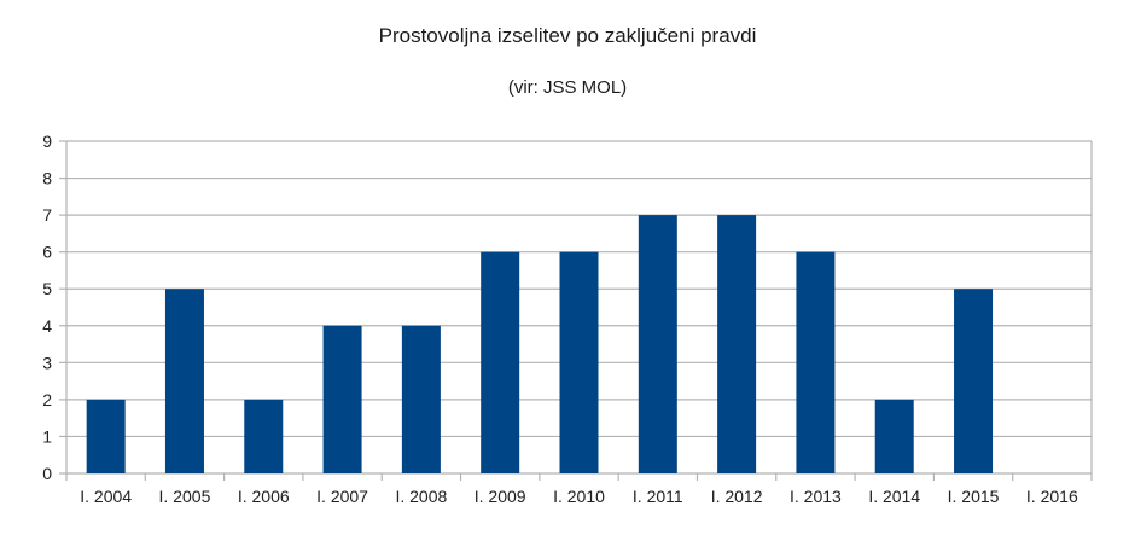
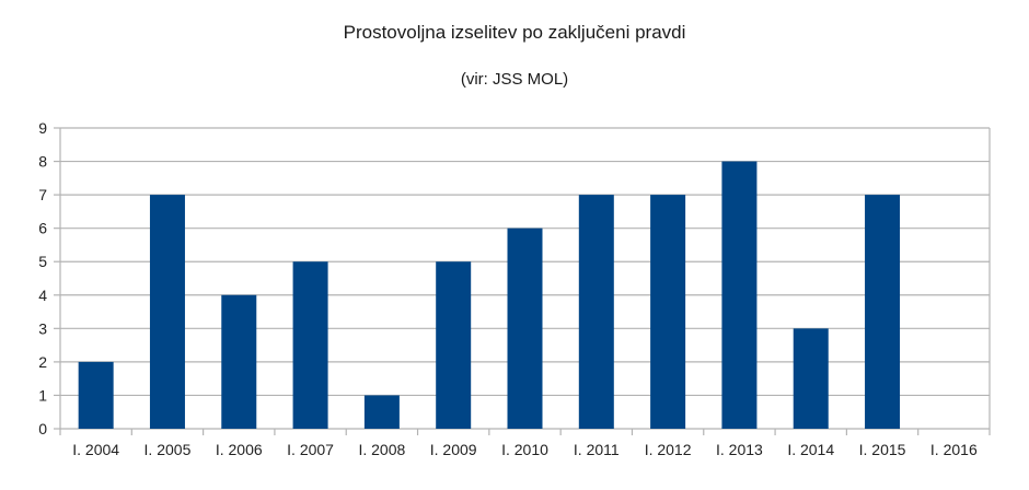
I. 2005: 5 -> 7
I. 2006: 2 -> 4
I. 2007: 4 -> 5
I. 2008: 4 -> 1
I. 2009: 6 -> 5
I. 2013: 6 -> 8
I. 2014: 2 -> 3
I. 2015: 5 -> 7
